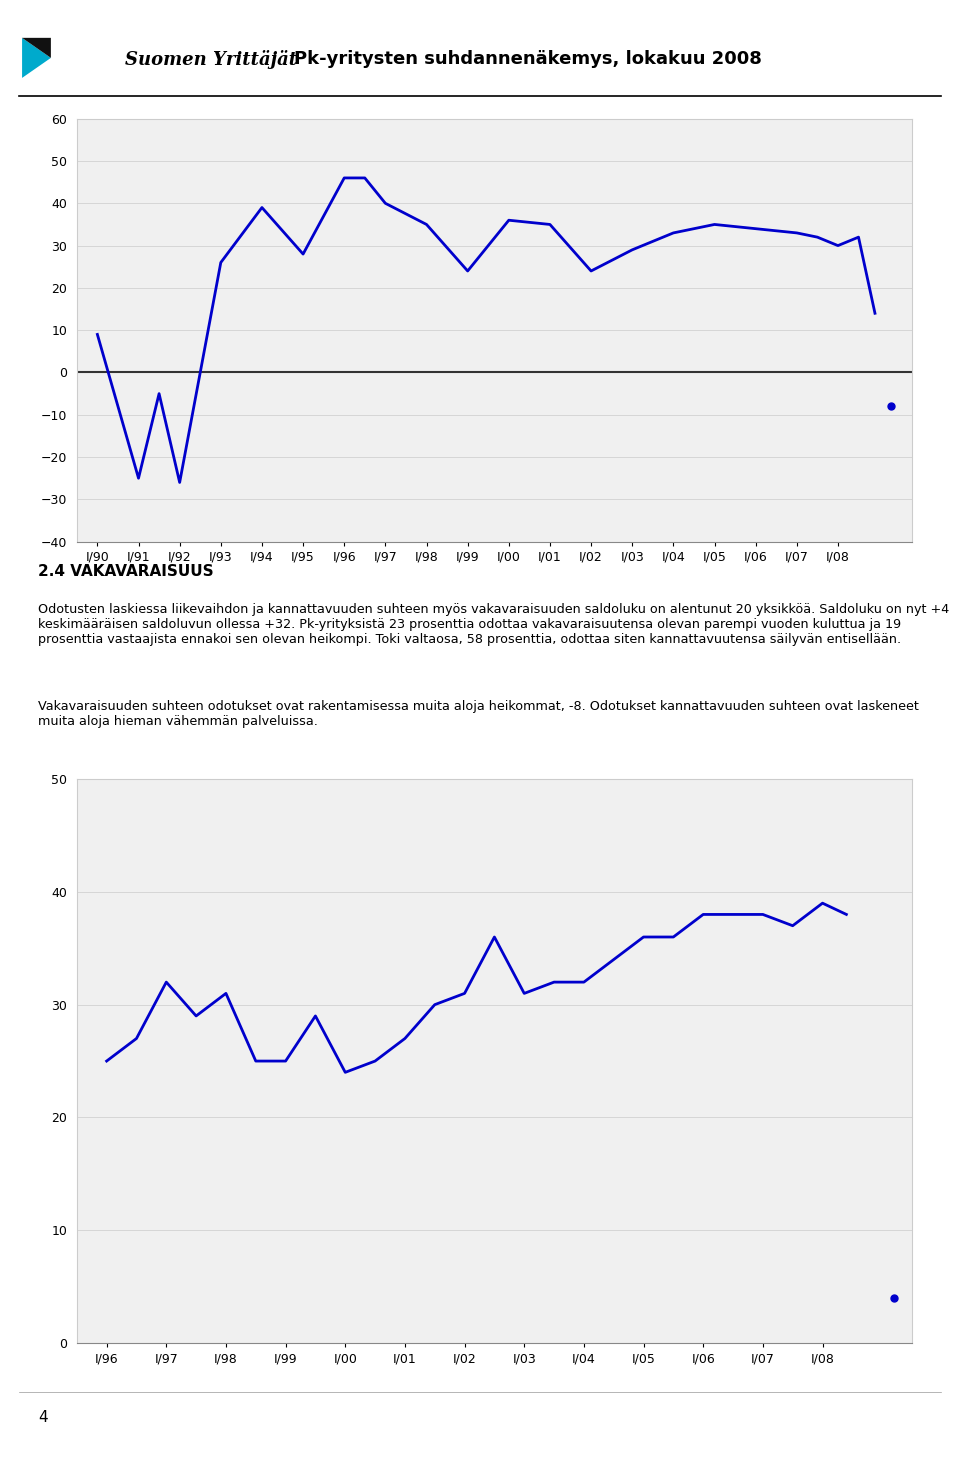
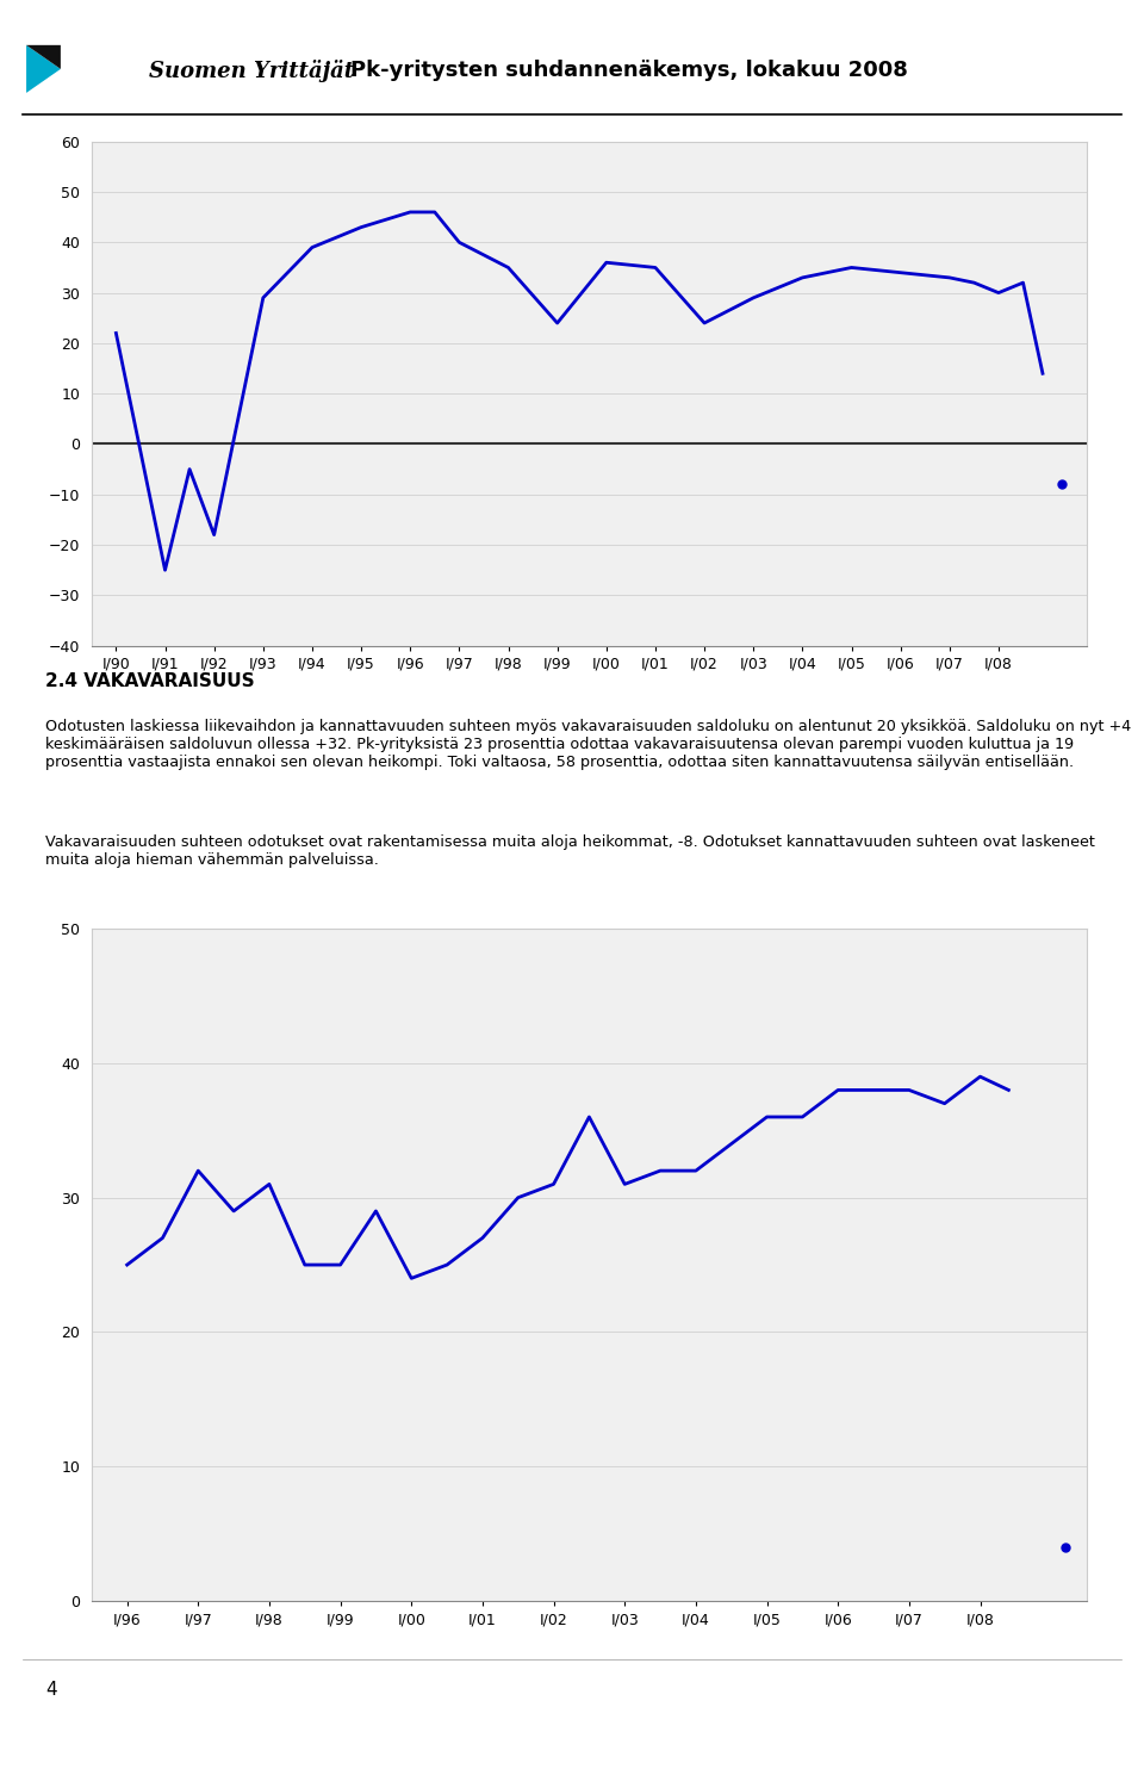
I/90: 9 -> 22
I/92: -26 -> -18
I/93: 26 -> 29
I/95: 28 -> 43
